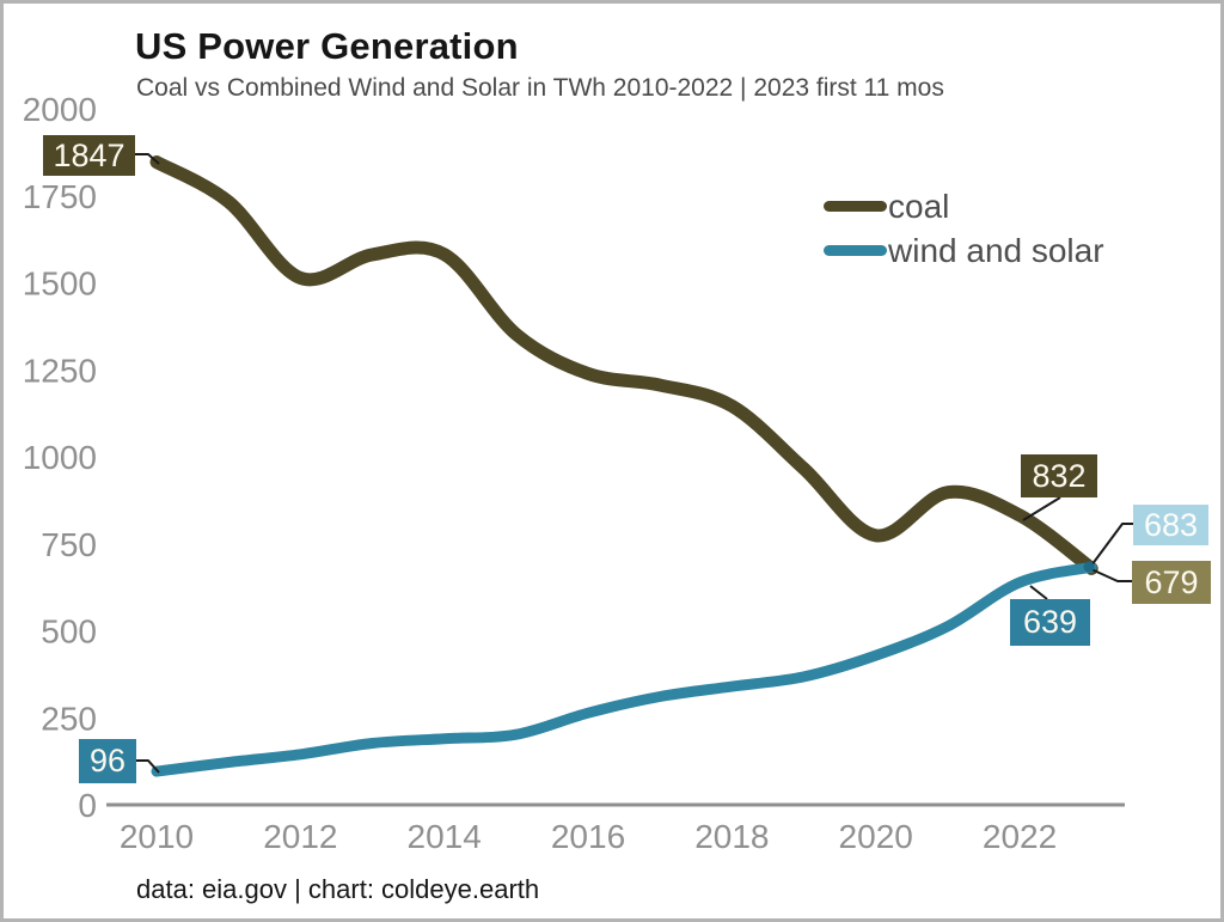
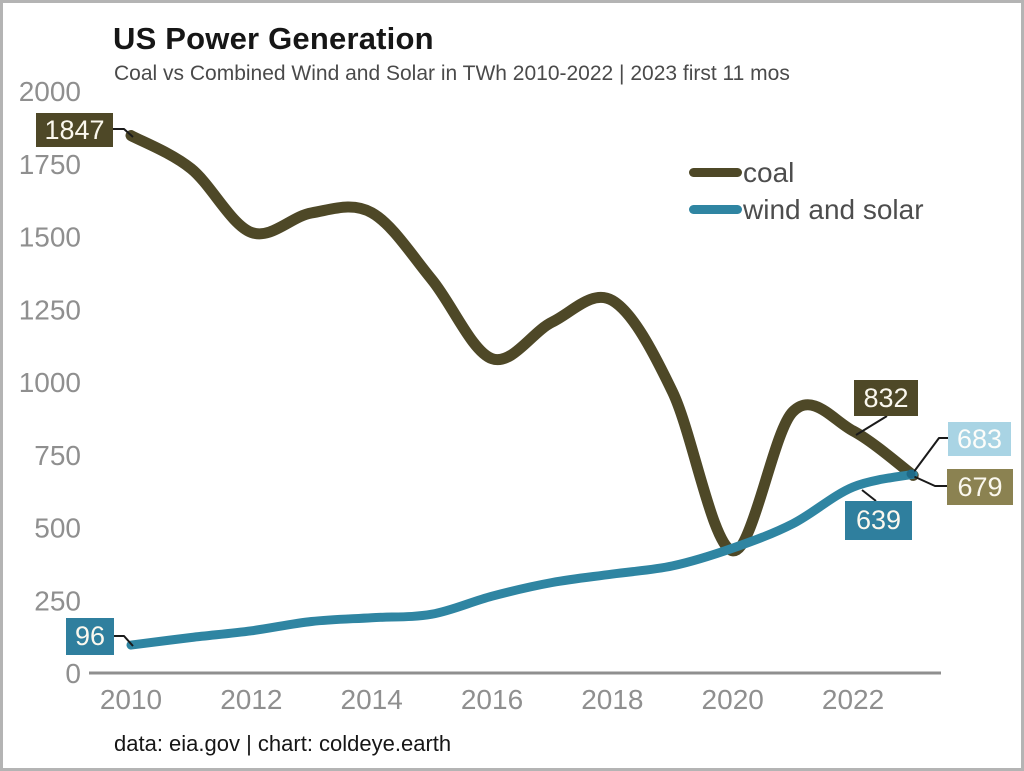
coal/2016: 1240 -> 1080
coal/2018: 1150 -> 1280
coal/2020: 770 -> 420
